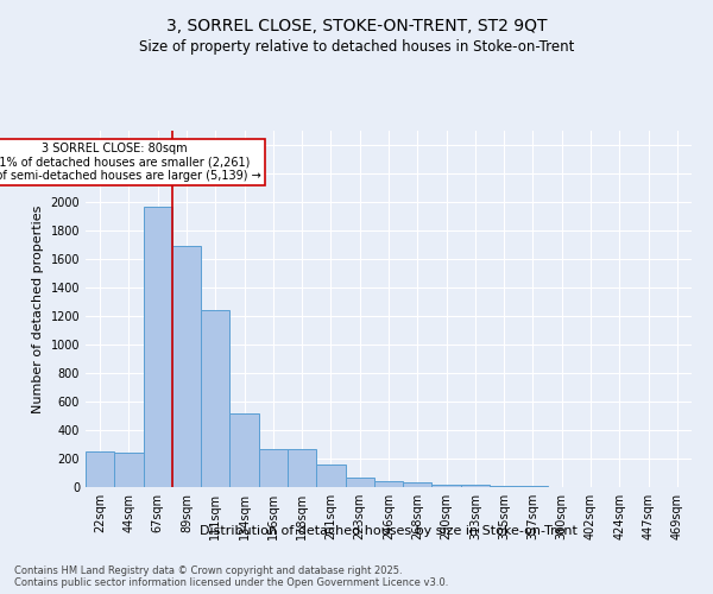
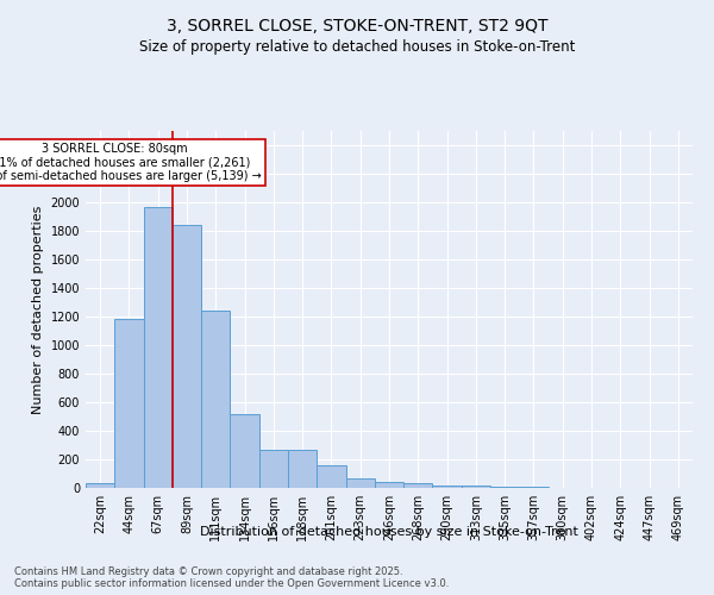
22sqm: 250 -> 30
44sqm: 240 -> 1180
89sqm: 1690 -> 1840
